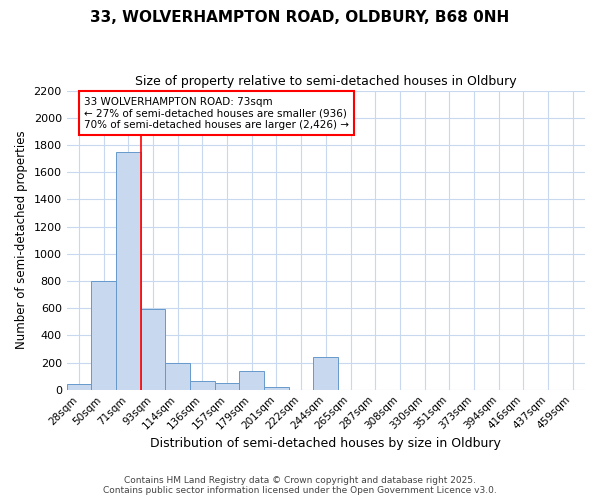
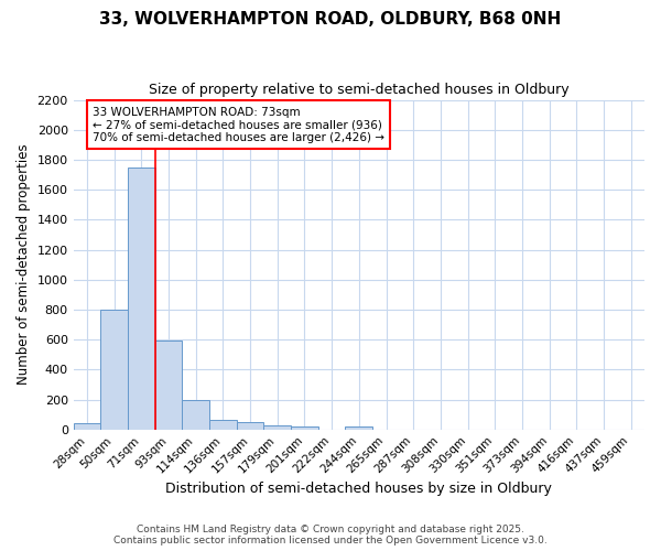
179sqm: 140 -> 30
244sqm: 240 -> 20
